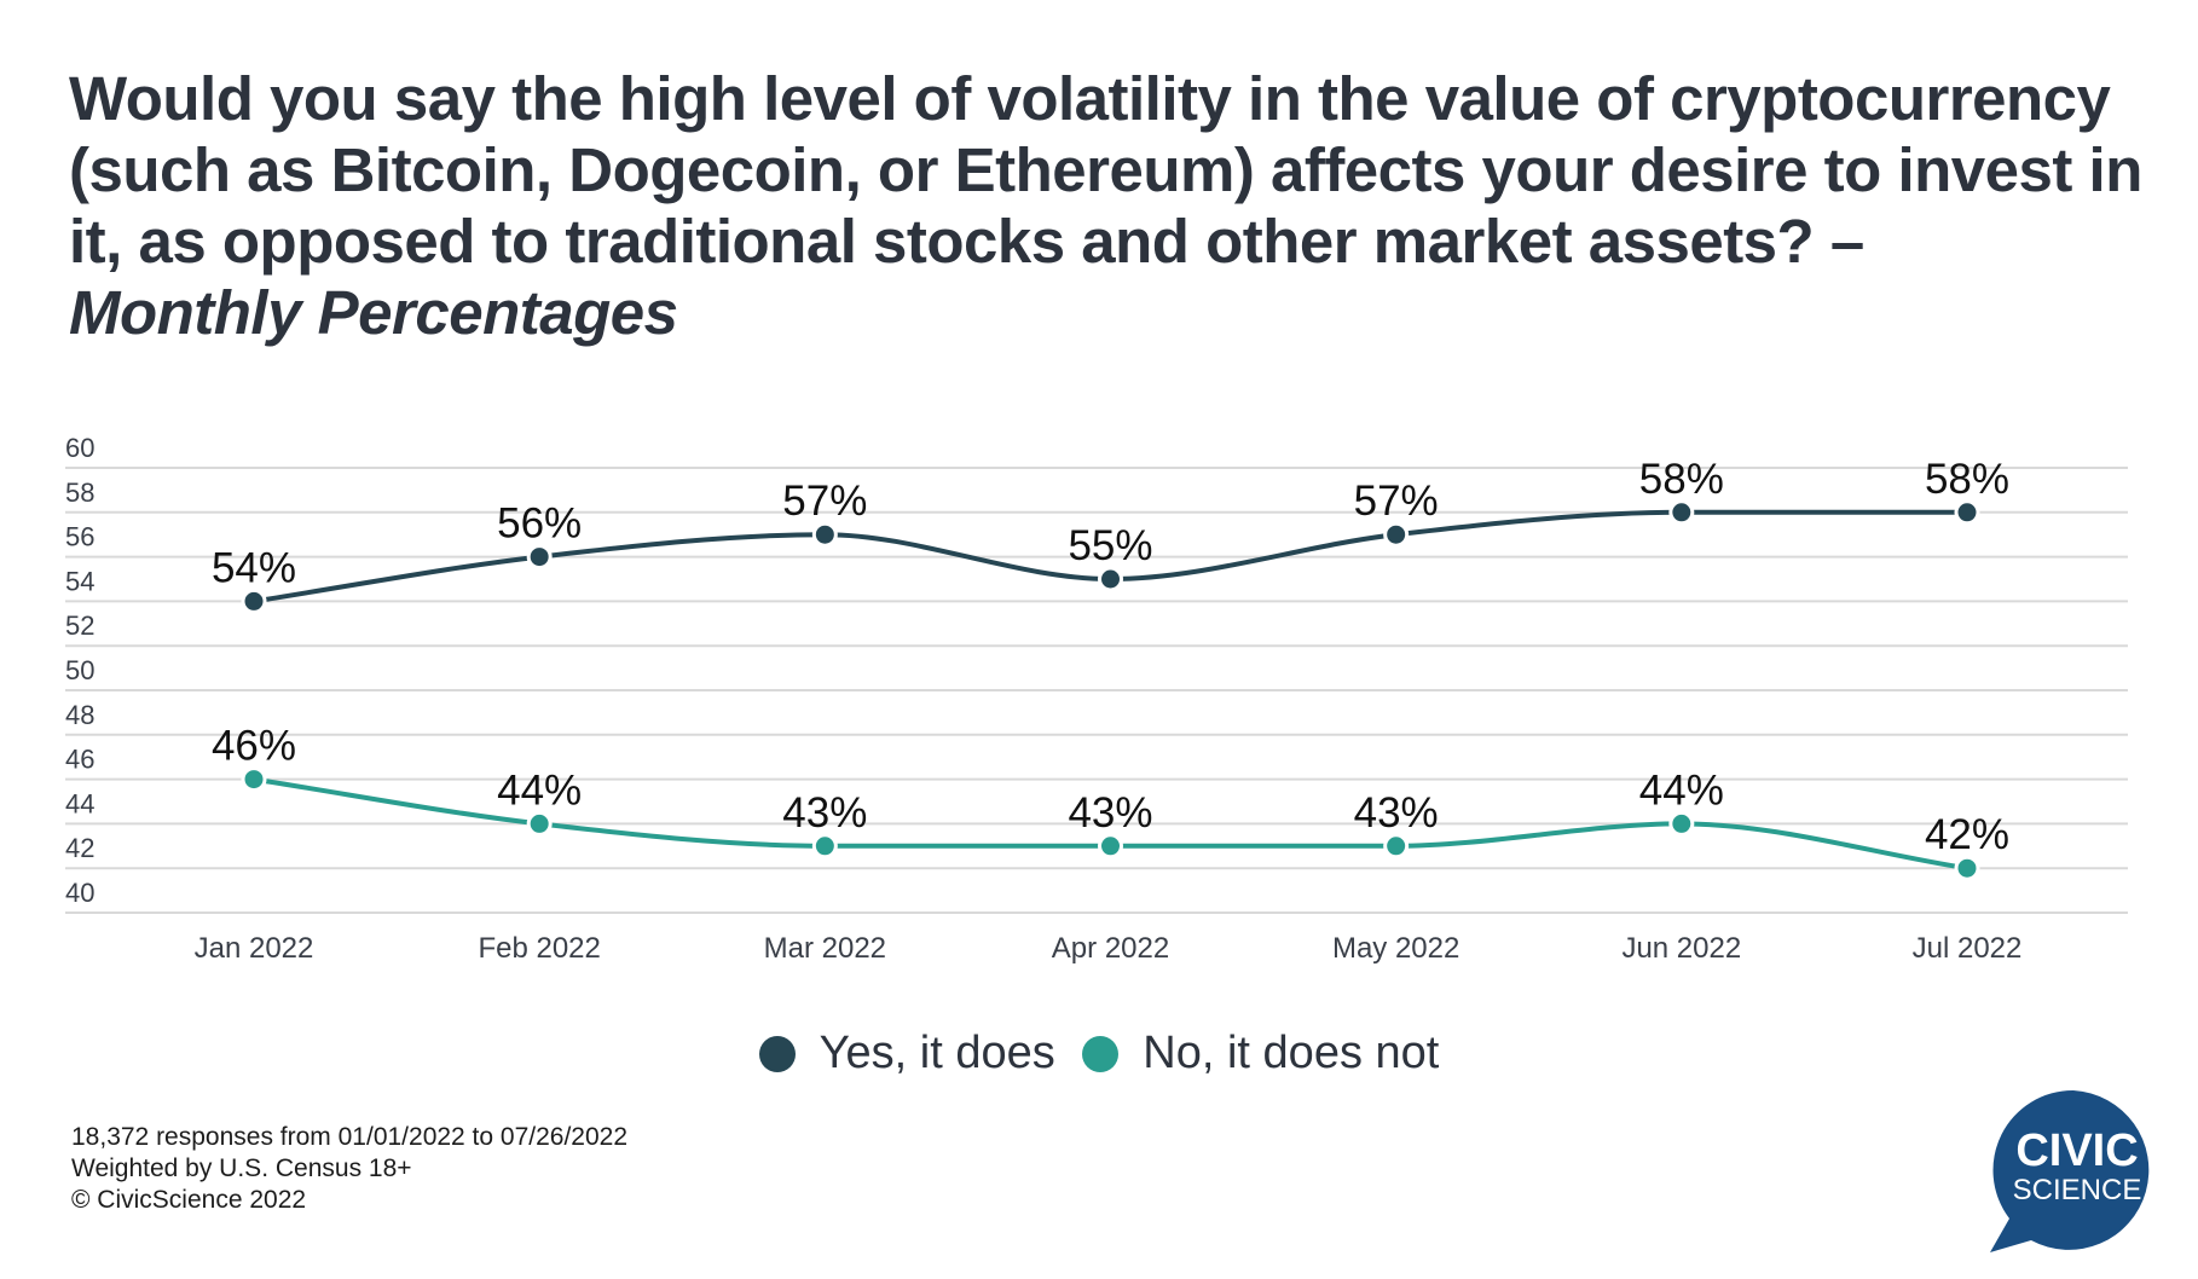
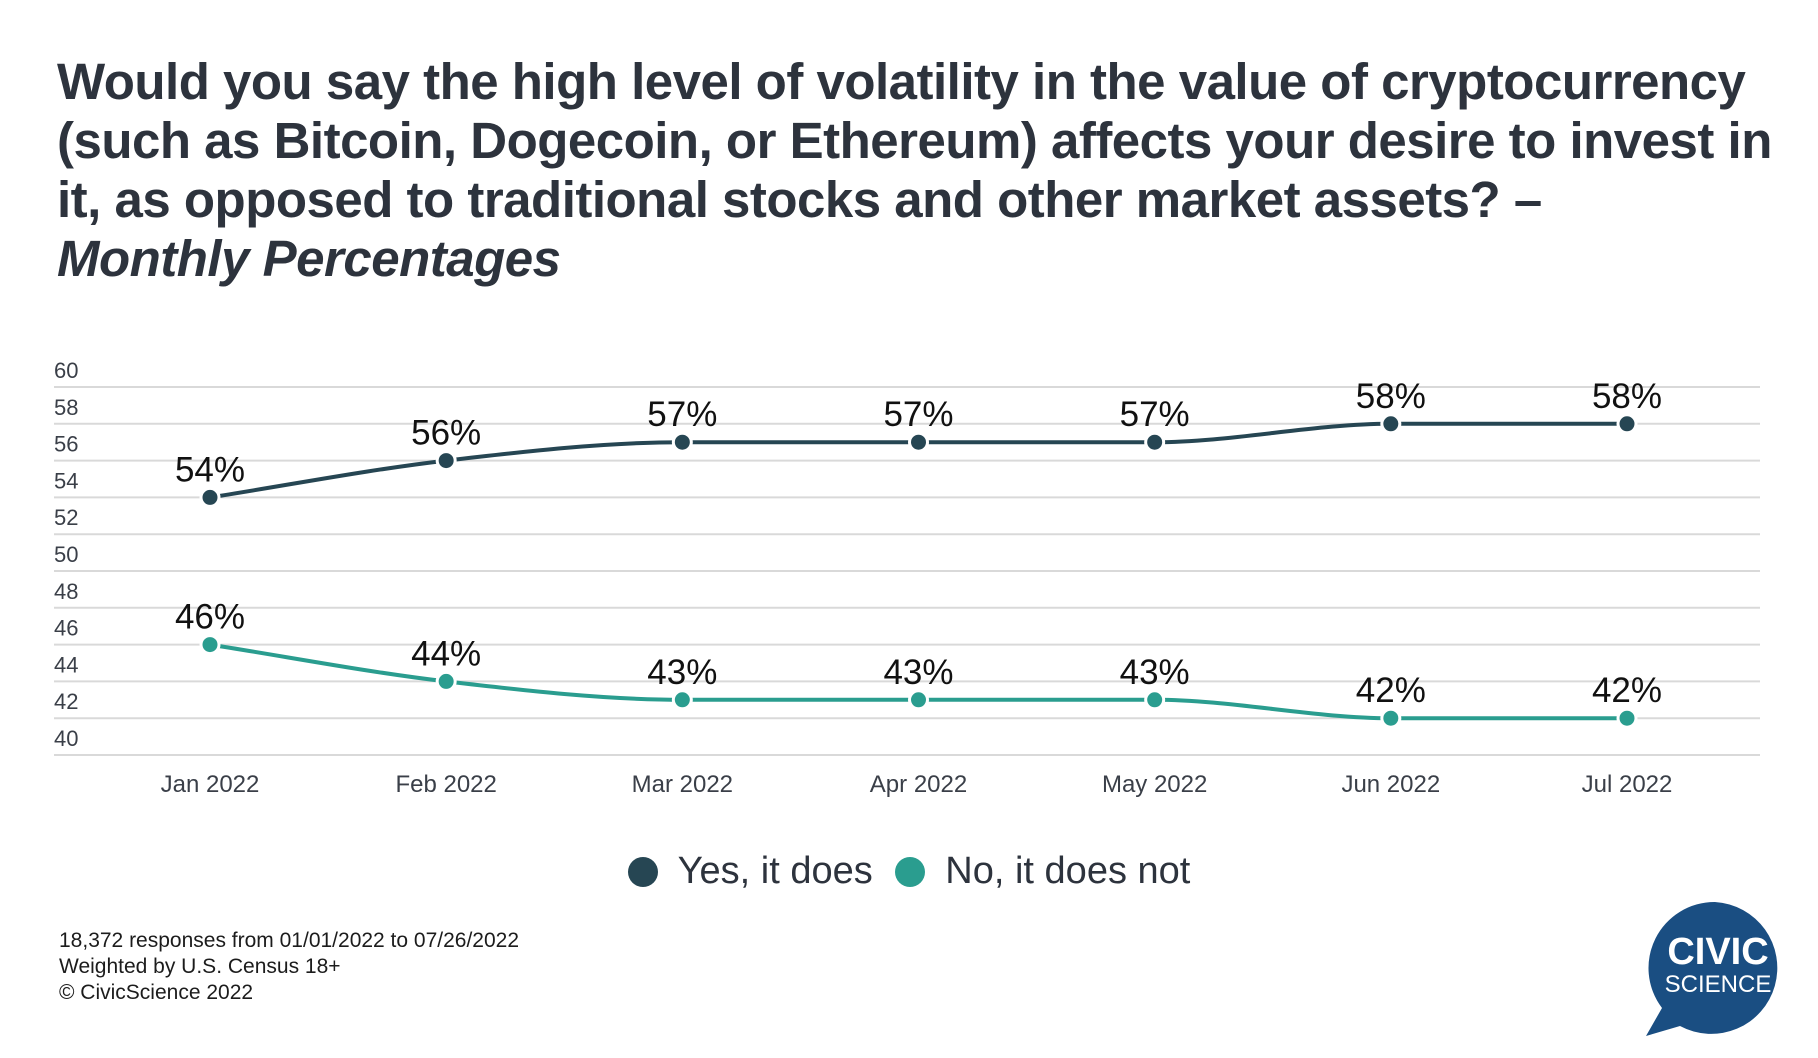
Yes, it does/Apr 2022: 55% -> 57%
No, it does not/Jun 2022: 44% -> 42%
